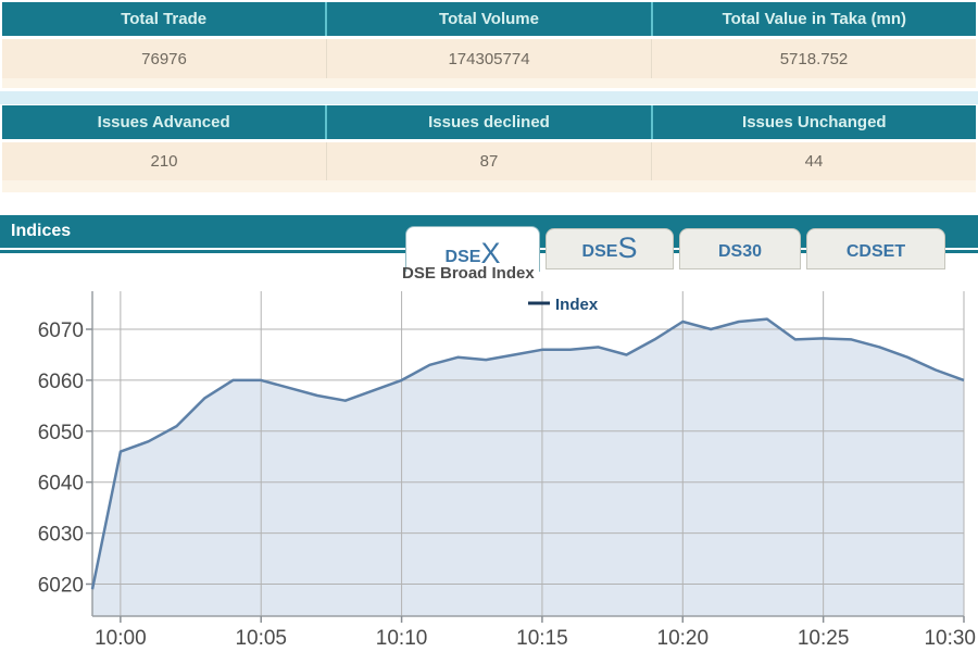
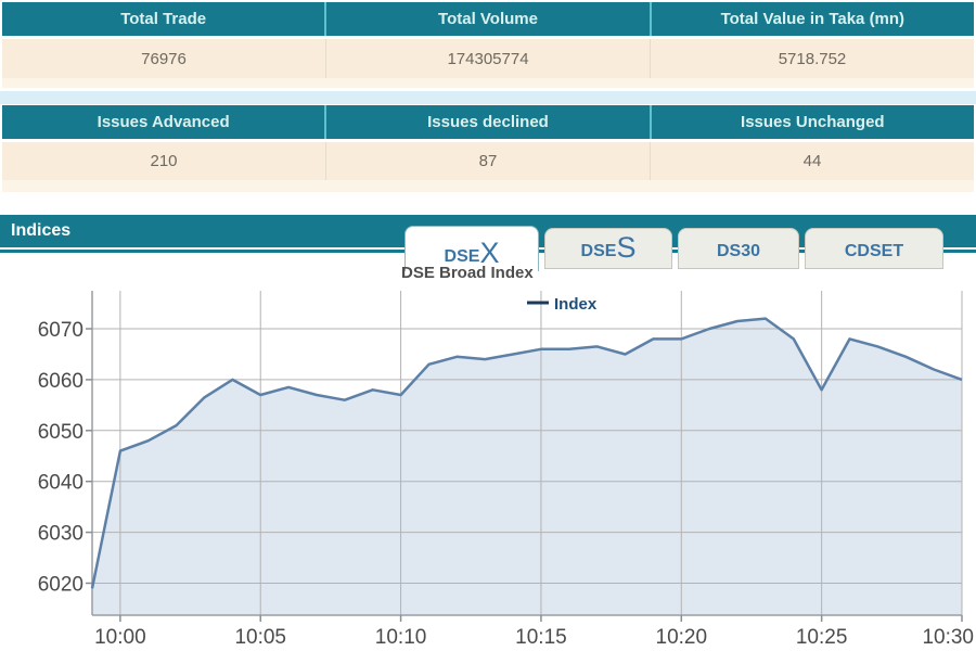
10:05: 6060 -> 6057
10:10: 6060 -> 6057
10:20: 6072 -> 6068
10:25: 6068 -> 6058
